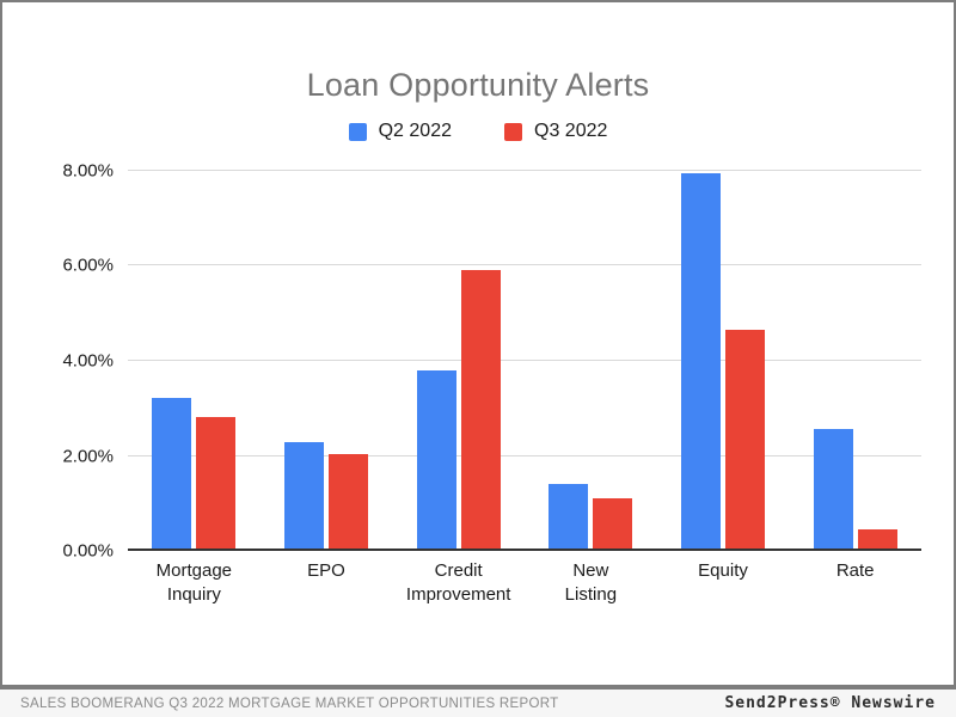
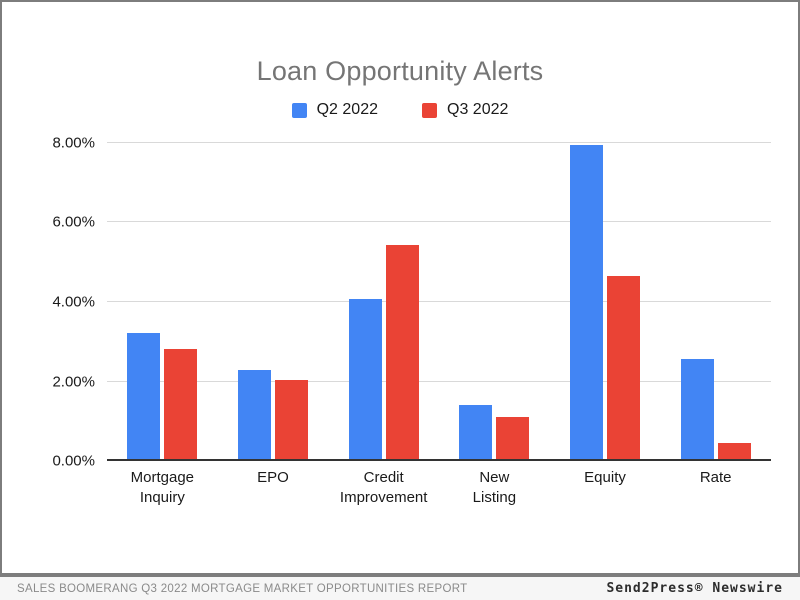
Q2 2022/Credit Improvement: 3.8% -> 4.1%
Q3 2022/Credit Improvement: 5.9% -> 5.4%
